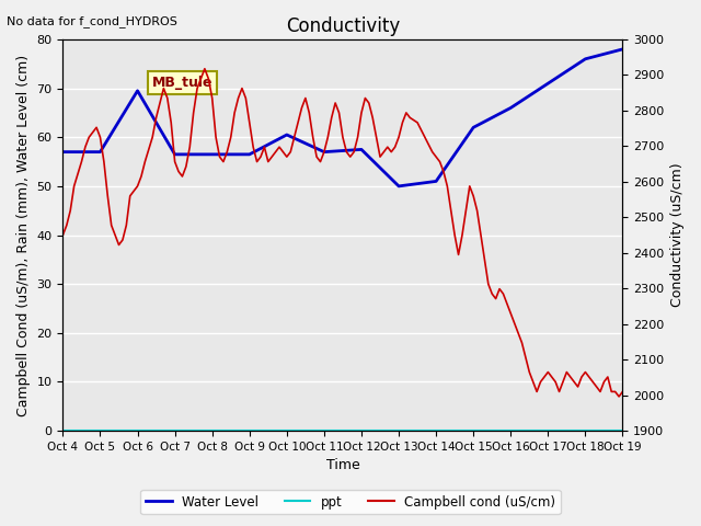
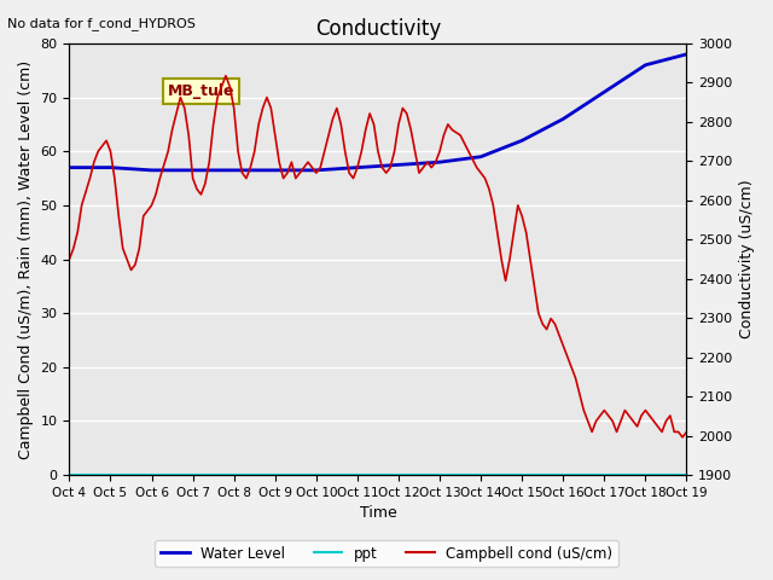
Water Level/Oct 6: 69.5 -> 56.5
Water Level/Oct 10: 60.5 -> 56.5
Water Level/Oct 13: 50.0 -> 58.0
Water Level/Oct 14: 51.0 -> 59.0
